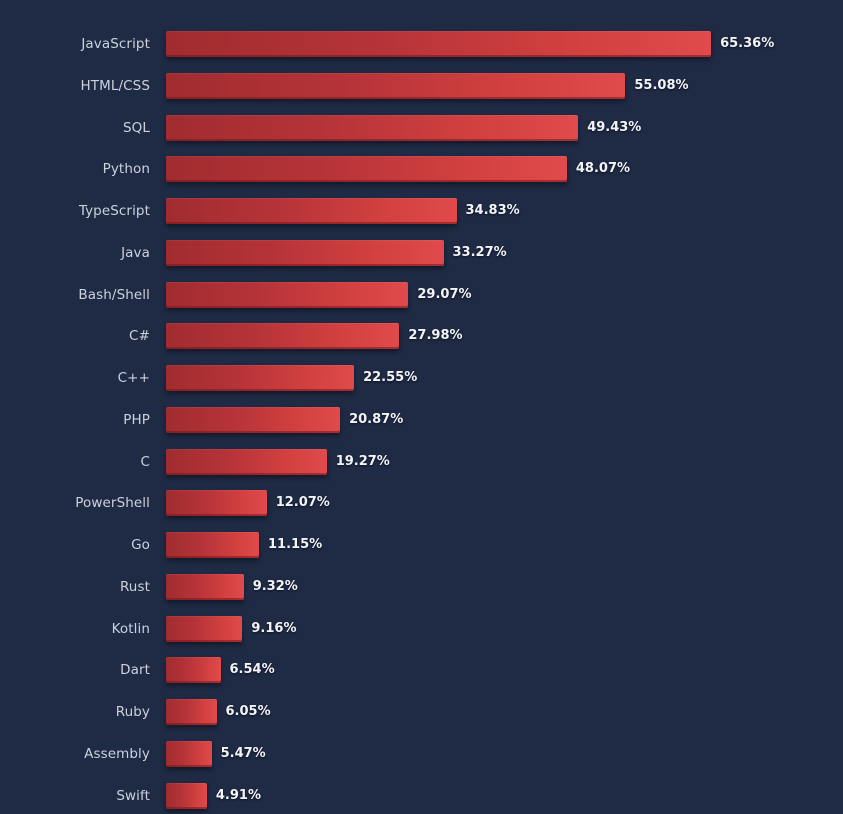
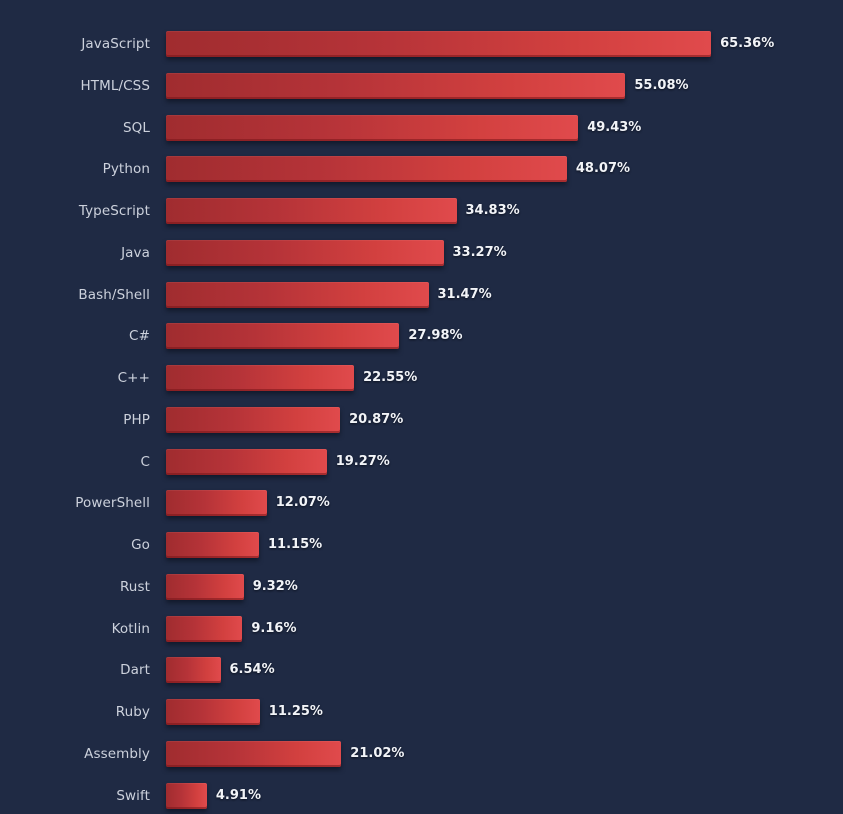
Bash/Shell: 29.07% -> 31.47%
Ruby: 6.05% -> 11.25%
Assembly: 5.47% -> 21.02%
